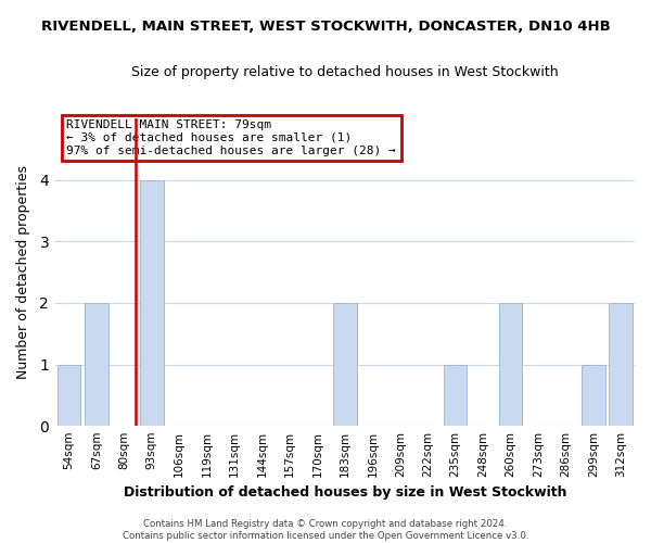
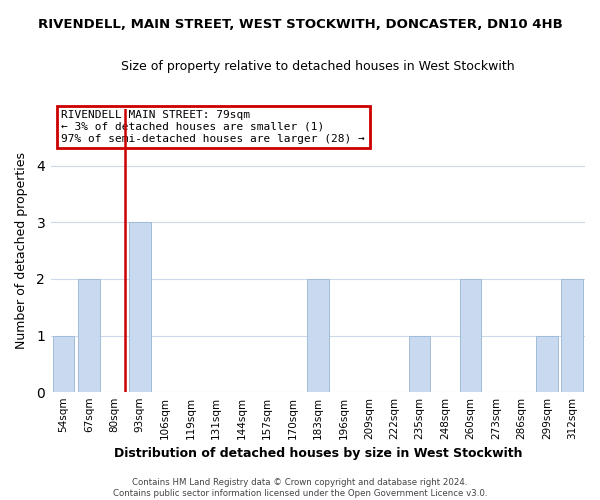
93sqm: 4 -> 3
